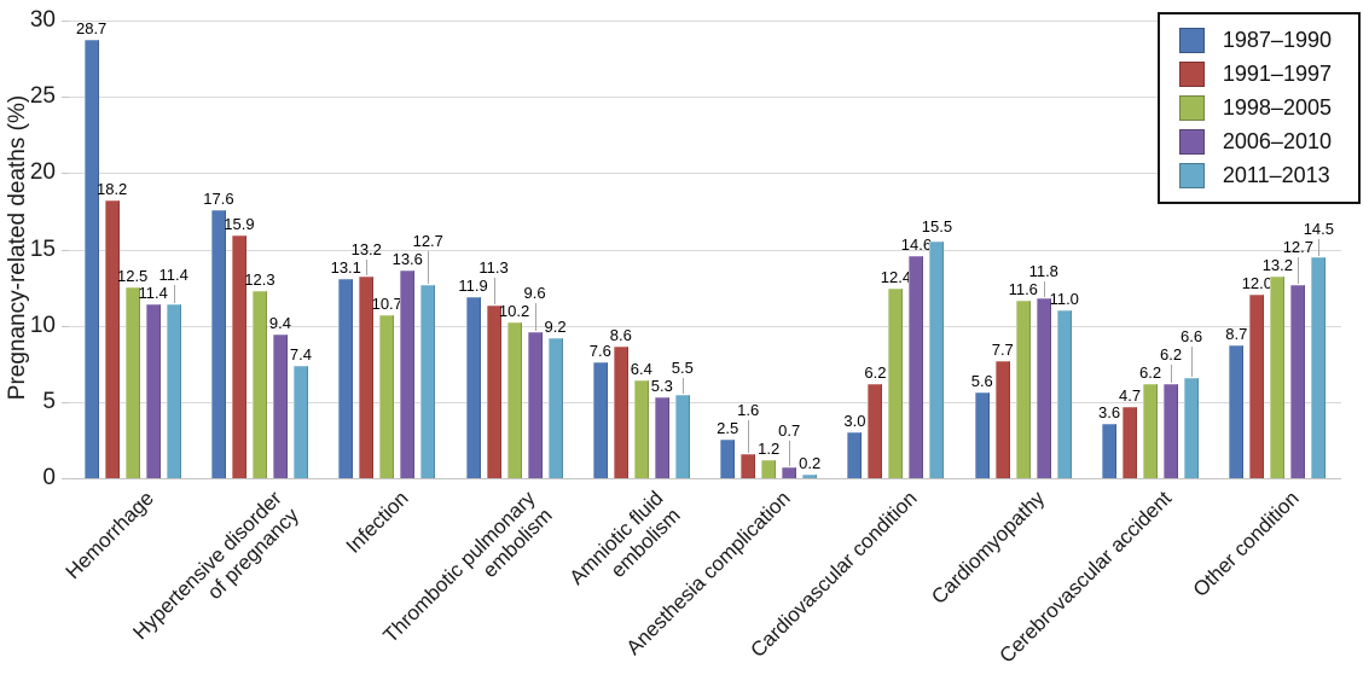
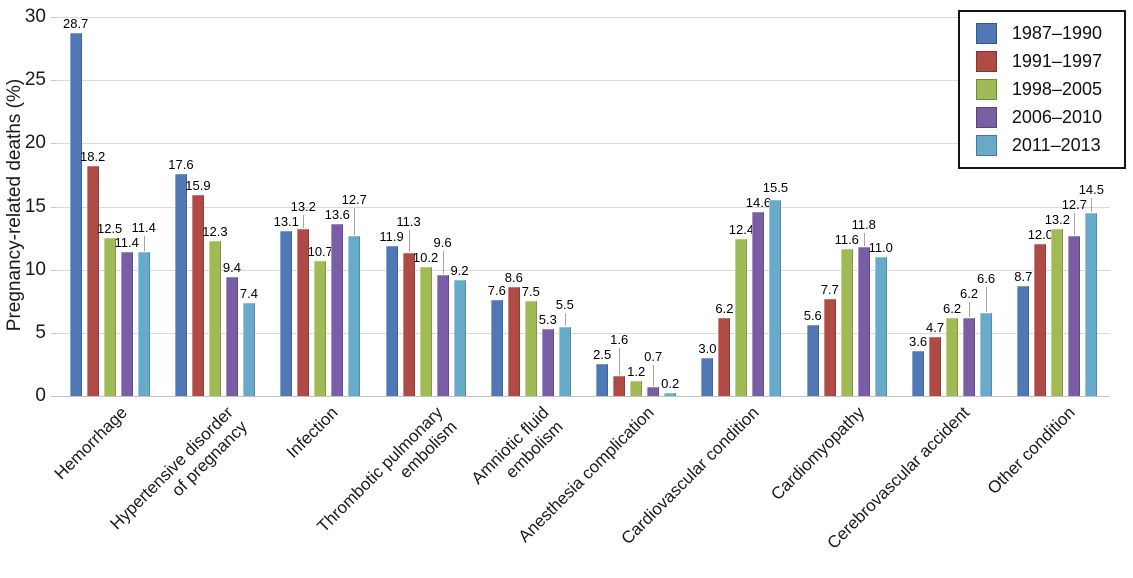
1998–2005/Amniotic fluid embolism: 6.4 -> 7.5
